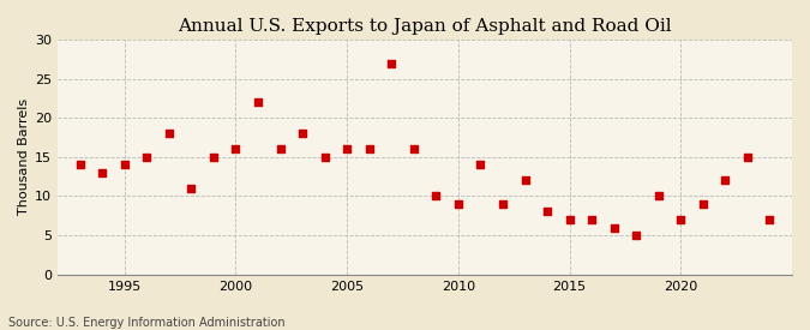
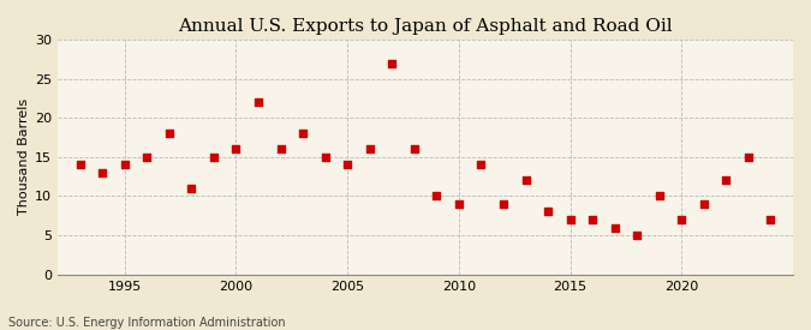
2005: 16 -> 14
